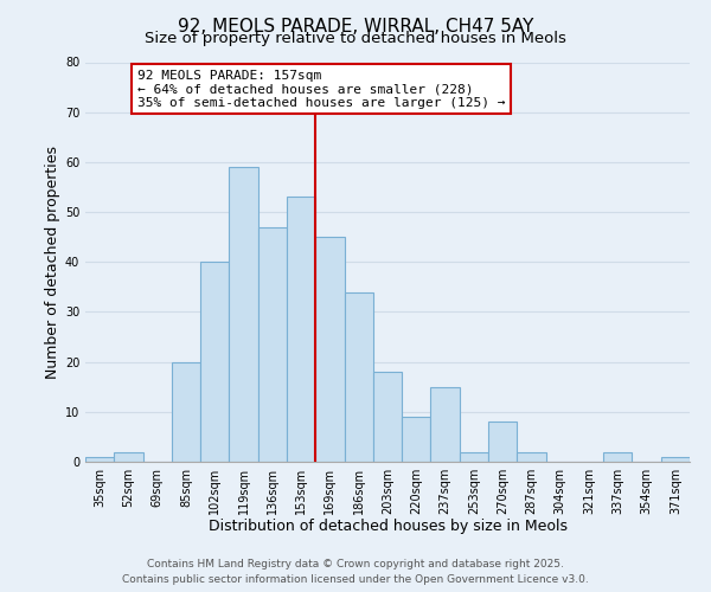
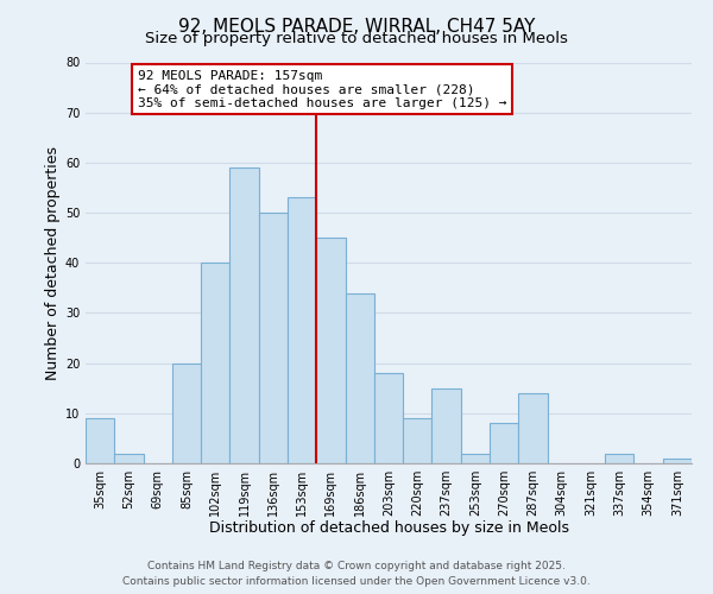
35sqm: 1 -> 9
136sqm: 47 -> 50
287sqm: 2 -> 14
